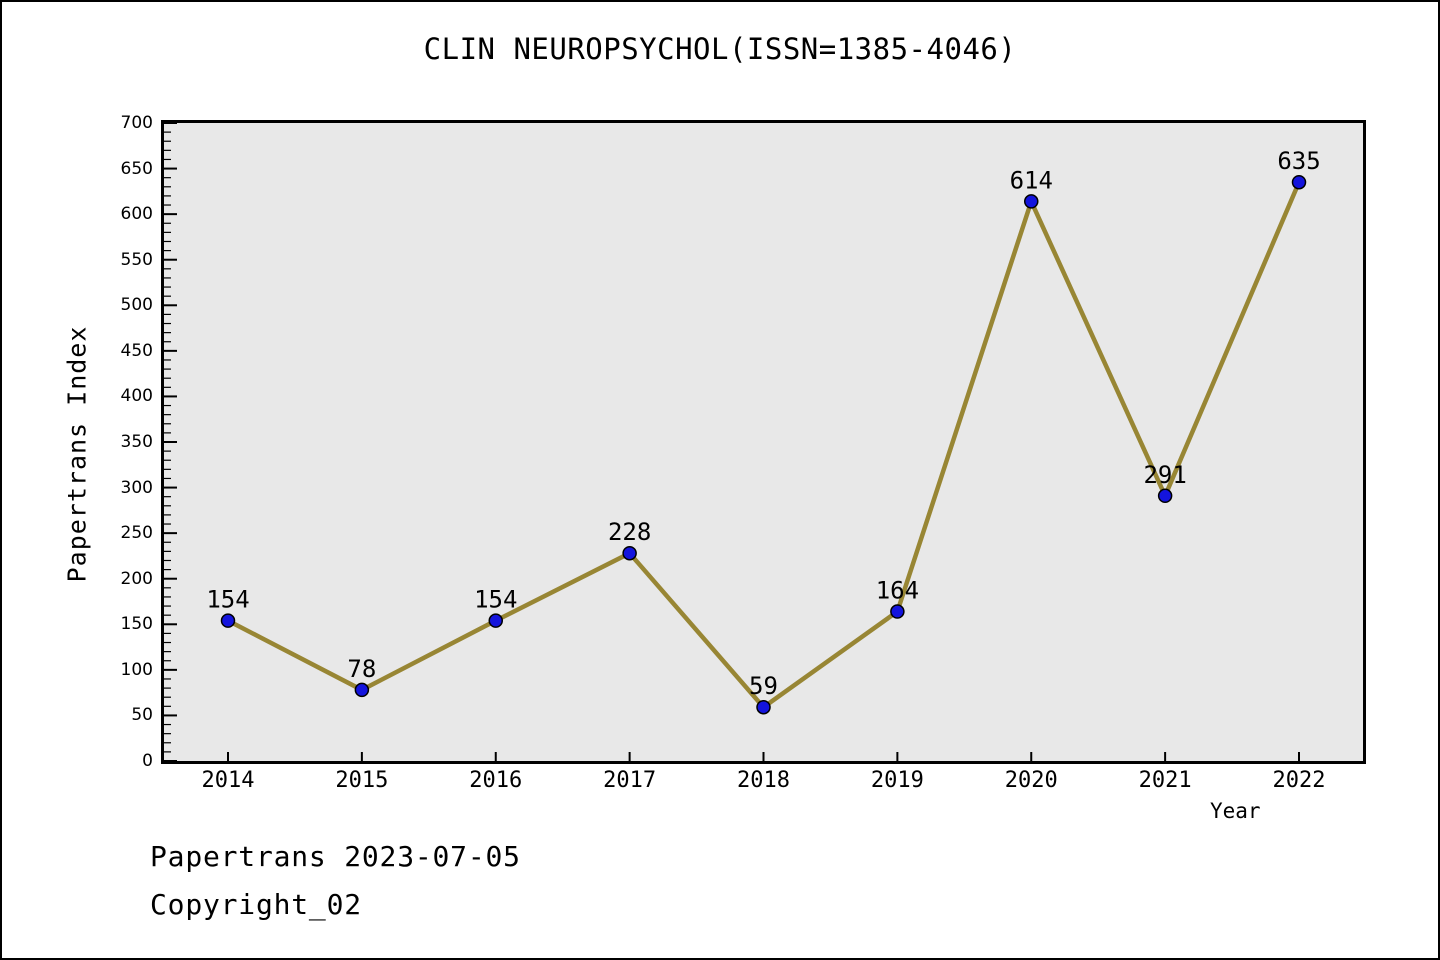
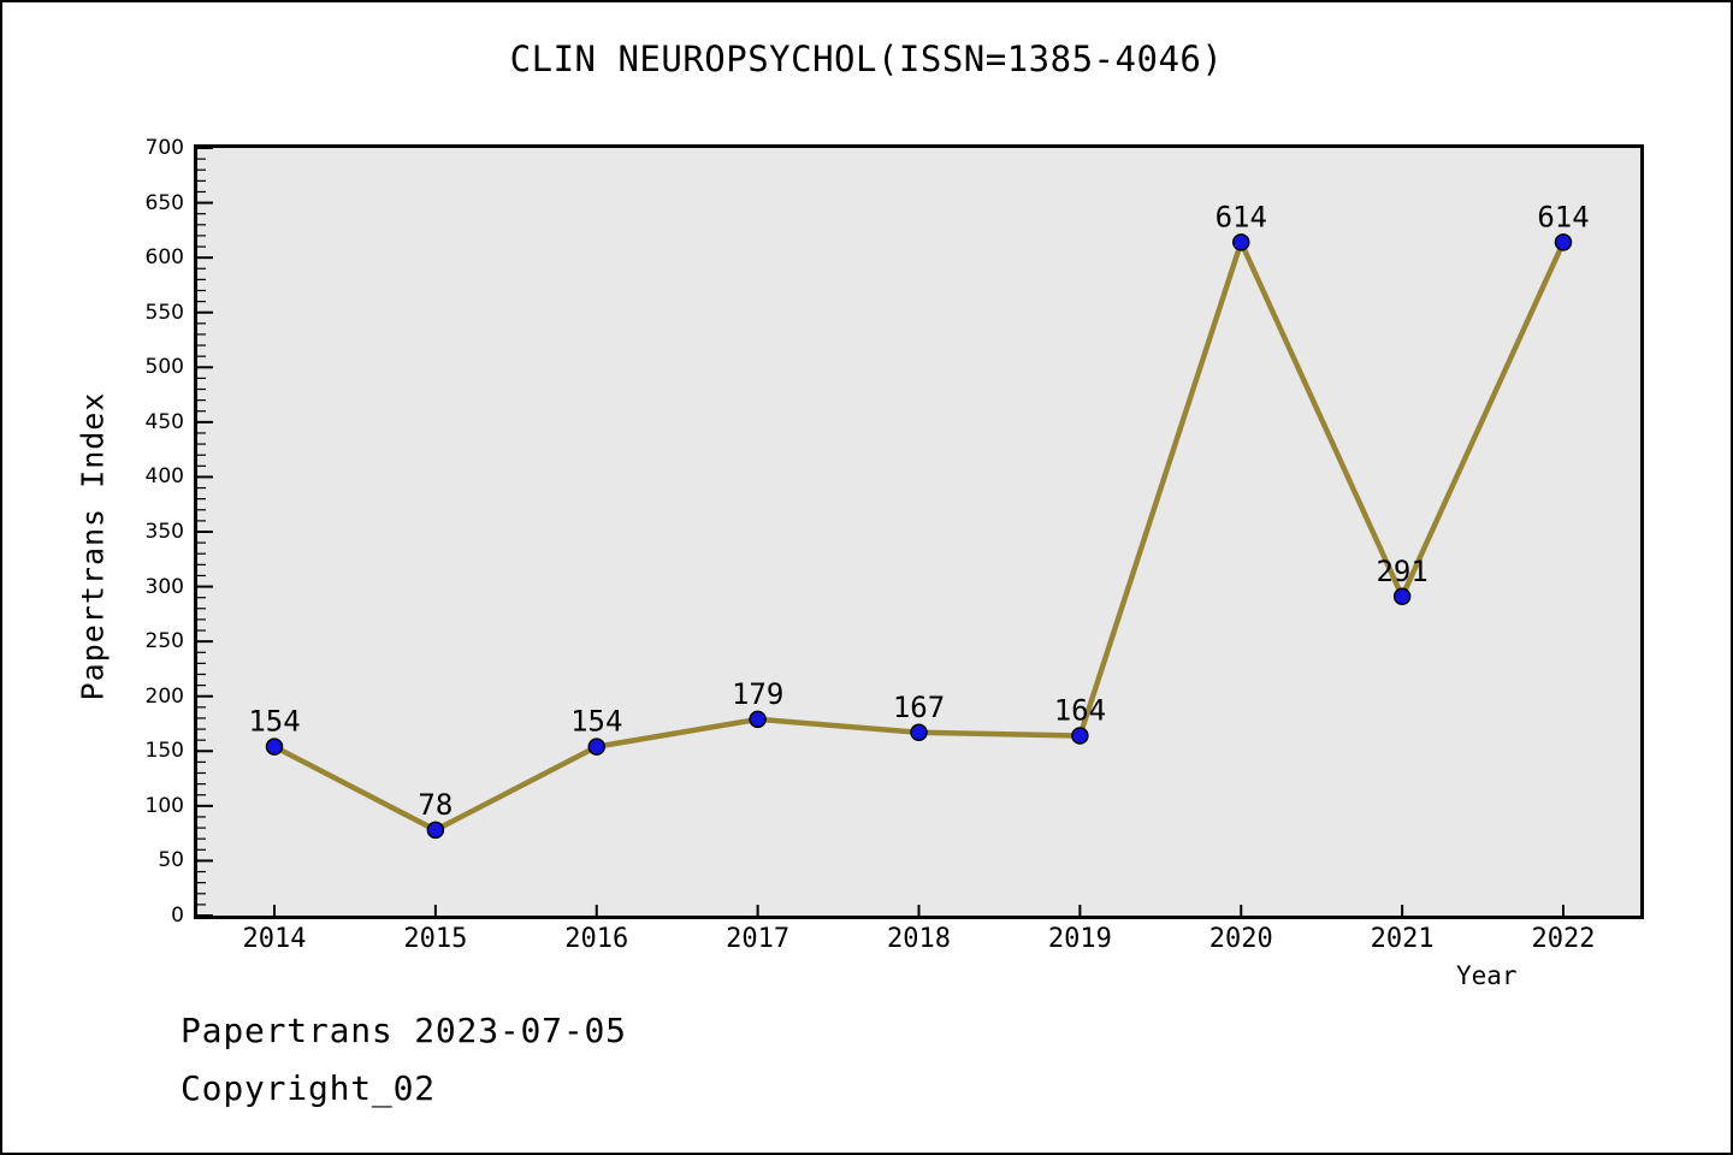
2017: 228 -> 179
2018: 59 -> 167
2022: 635 -> 614
